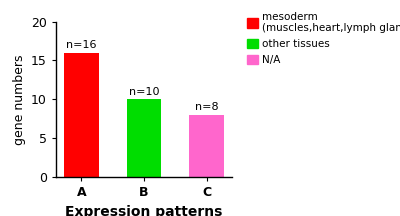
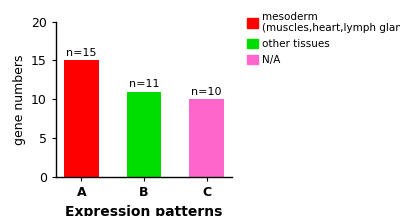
A: n=16 -> n=15
B: n=10 -> n=11
C: n=8 -> n=10
